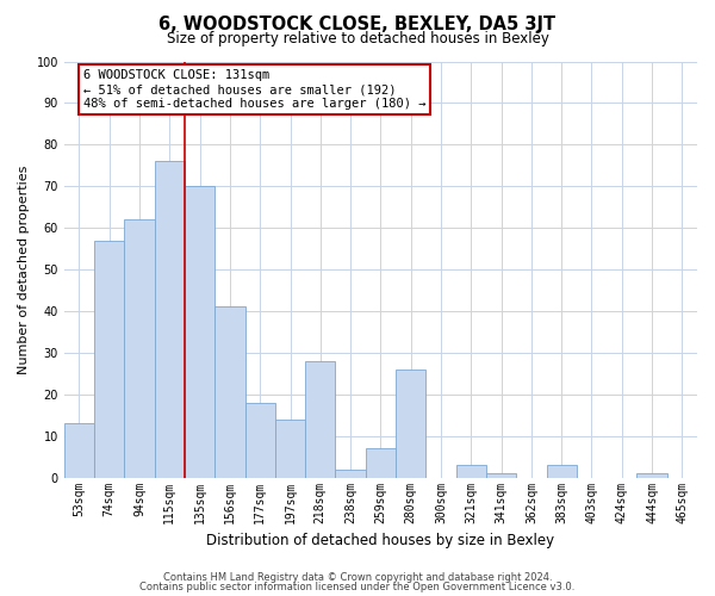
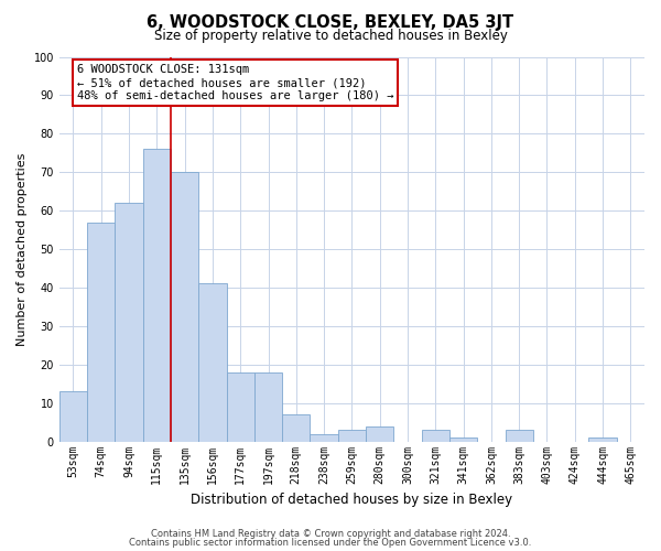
197sqm: 14 -> 18
218sqm: 28 -> 7
259sqm: 7 -> 3
280sqm: 26 -> 4
